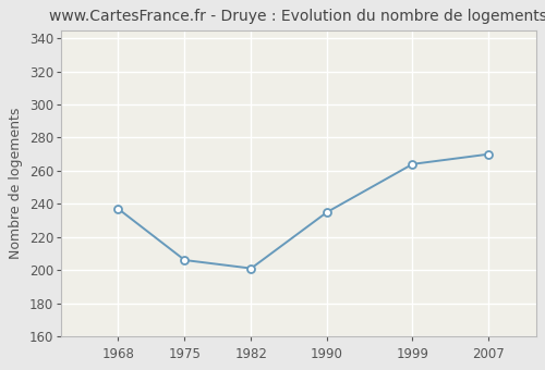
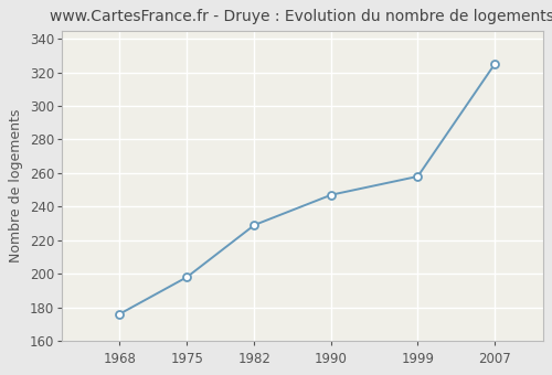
1968: 237 -> 176
1975: 206 -> 198
1982: 201 -> 229
1990: 235 -> 247
1999: 264 -> 258
2007: 270 -> 325
